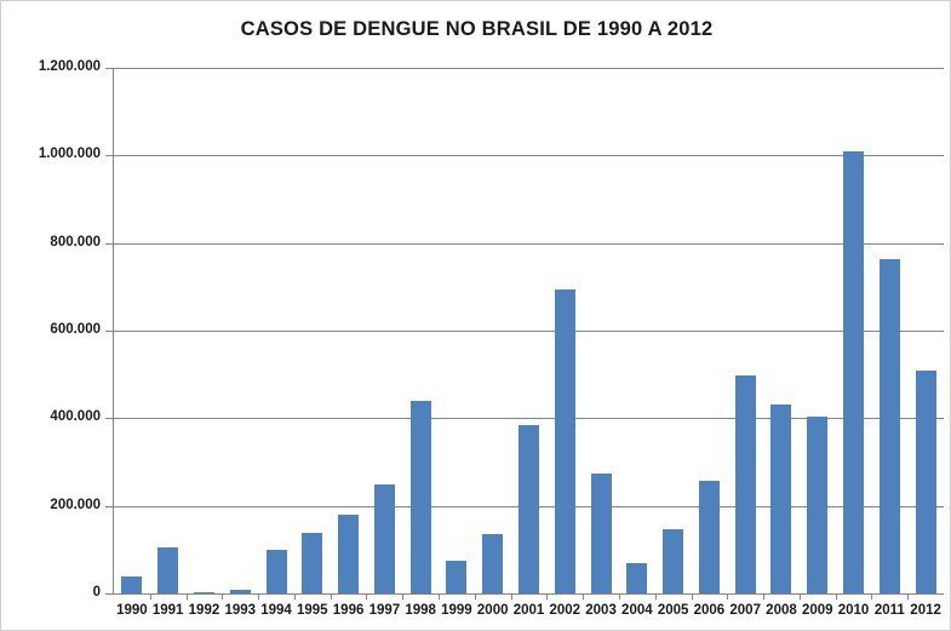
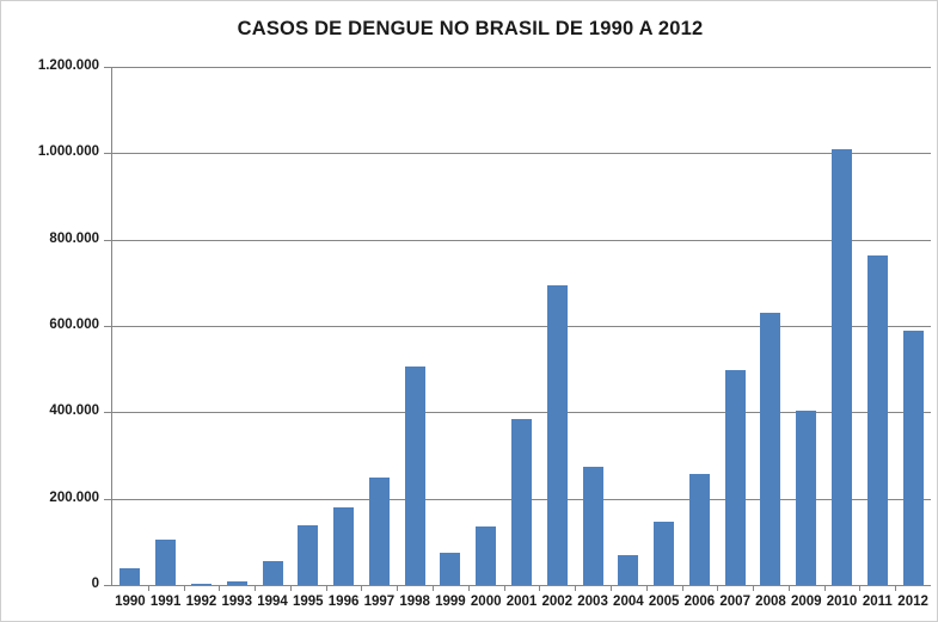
1994: 100000 -> 60000
1998: 440000 -> 500000
2008: 430000 -> 630000
2012: 510000 -> 590000
